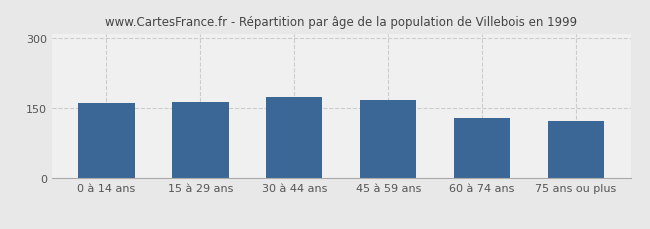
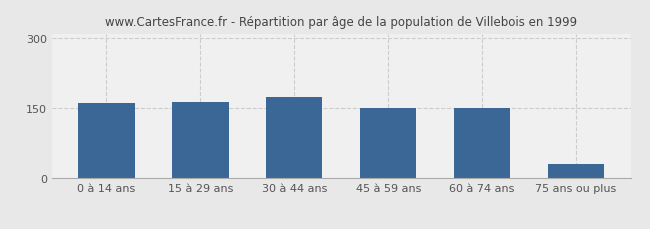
45 à 59 ans: 167 -> 150
60 à 74 ans: 130 -> 150
75 ans ou plus: 122 -> 30
